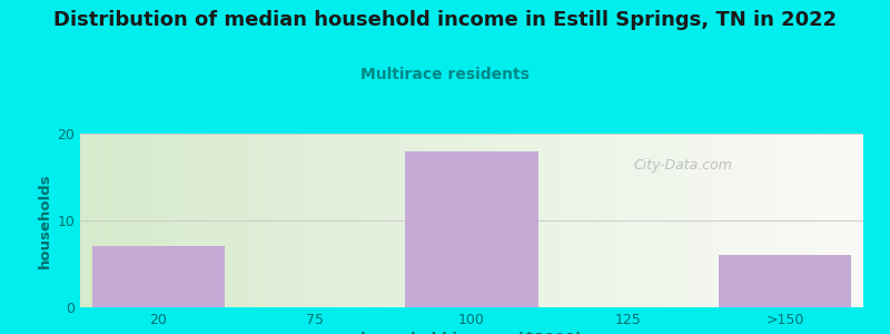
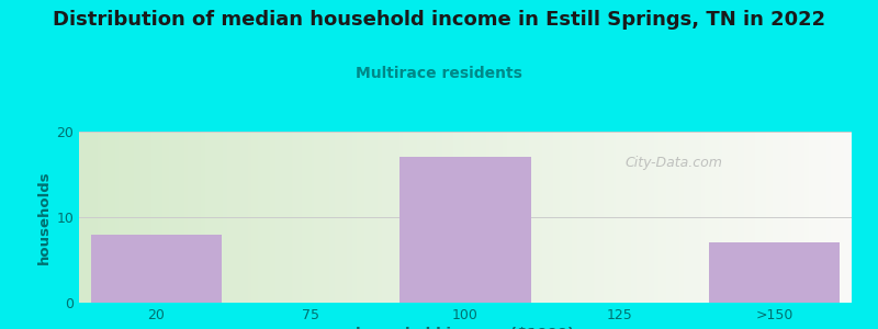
20: 7 -> 8
100: 18 -> 17
>150: 6 -> 7
